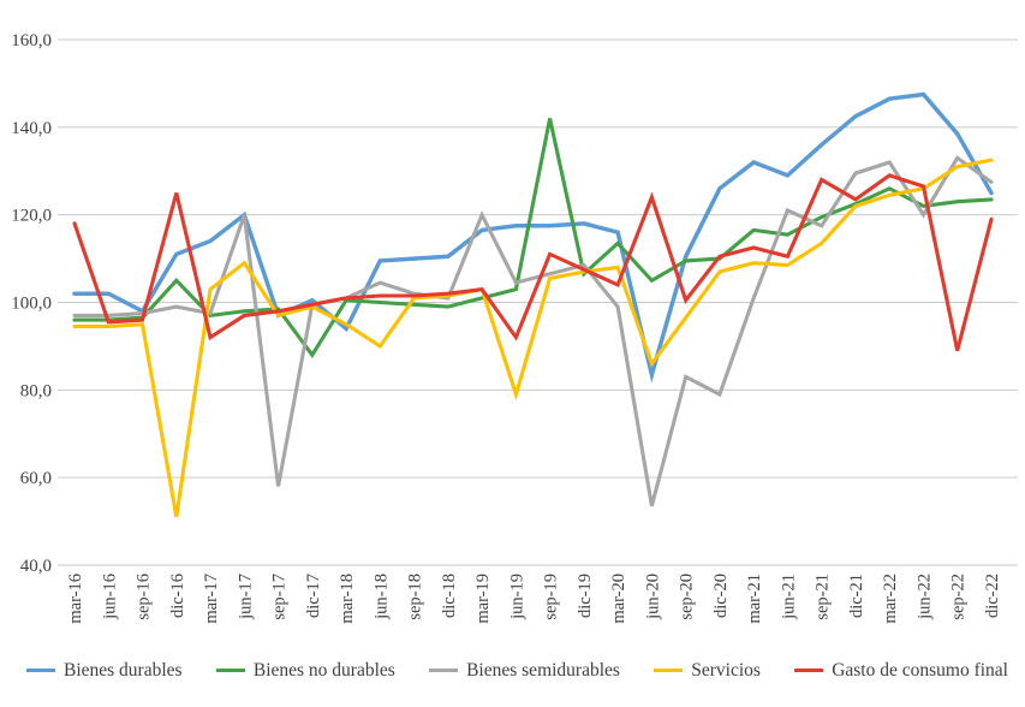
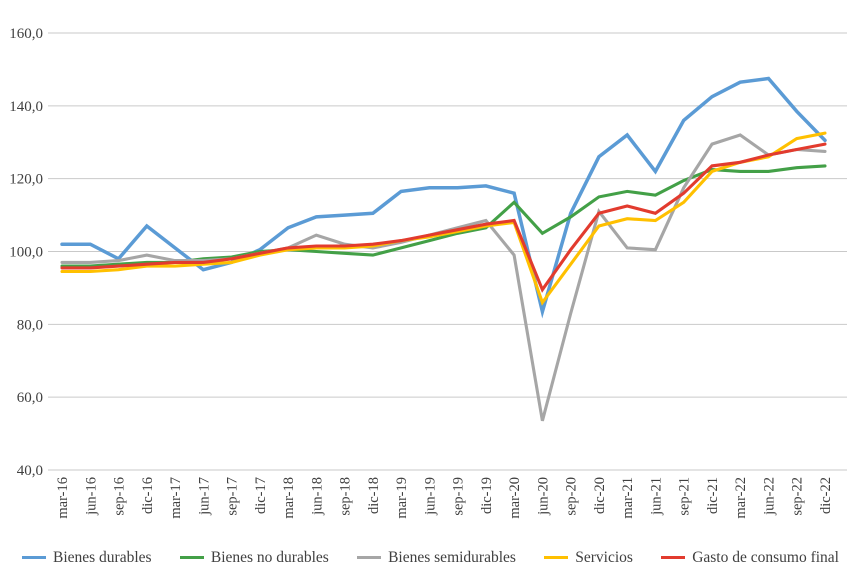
Gasto de consumo final/mar-16: 118 -> 96
Bienes durables/dic-16: 111 -> 107
Bienes no durables/dic-16: 105 -> 97
Servicios/dic-16: 51 -> 96
Gasto de consumo final/dic-16: 125 -> 96
Bienes durables/mar-17: 114 -> 101
Servicios/mar-17: 103 -> 96
Gasto de consumo final/mar-17: 92 -> 97
Bienes durables/jun-17: 120 -> 95
Bienes semidurables/jun-17: 120 -> 98
Servicios/jun-17: 109 -> 96
Bienes semidurables/sep-17: 58 -> 98
Bienes no durables/dic-17: 88 -> 100
Bienes durables/mar-18: 94 -> 106
Servicios/mar-18: 95 -> 100
Servicios/jun-18: 90 -> 101
Bienes semidurables/mar-19: 120 -> 102
Servicios/jun-19: 79 -> 104
Gasto de consumo final/jun-19: 92 -> 104
Bienes no durables/sep-19: 142 -> 105
Gasto de consumo final/sep-19: 111 -> 106
Gasto de consumo final/mar-20: 104 -> 108
Gasto de consumo final/jun-20: 124 -> 90
Bienes no durables/dic-20: 110 -> 115
Bienes semidurables/dic-20: 79 -> 111
Bienes durables/jun-21: 129 -> 122
Bienes semidurables/jun-21: 121 -> 100
Gasto de consumo final/sep-21: 128 -> 116
Bienes no durables/mar-22: 126 -> 122
Gasto de consumo final/mar-22: 129 -> 124
Bienes semidurables/jun-22: 120 -> 126
Bienes semidurables/sep-22: 133 -> 128
Gasto de consumo final/sep-22: 89 -> 128
Bienes durables/dic-22: 125 -> 130
Gasto de consumo final/dic-22: 119 -> 130
